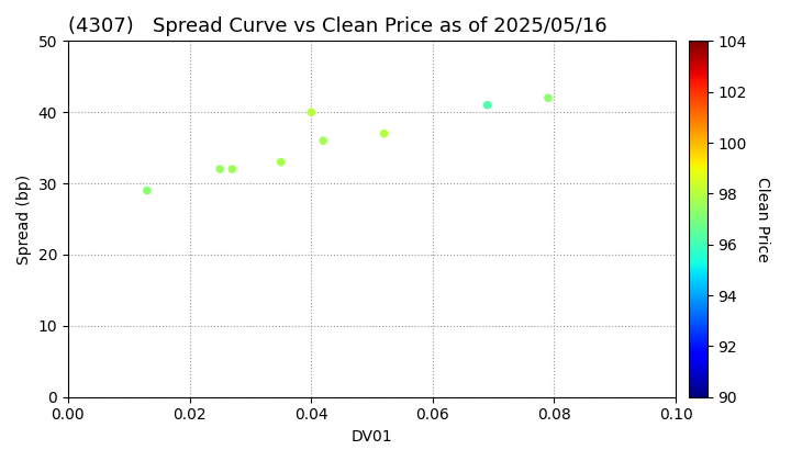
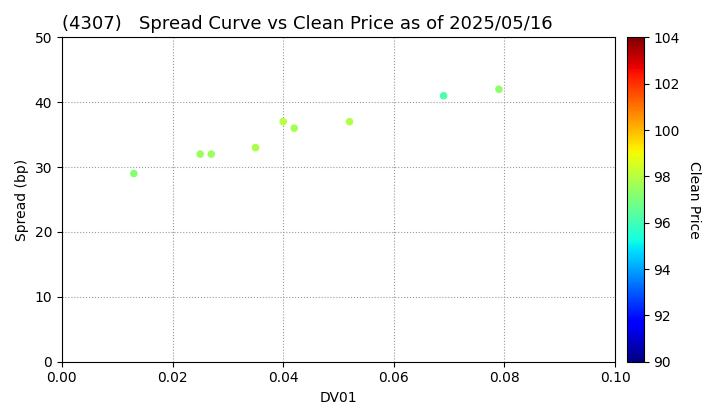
0.04: 40 -> 37
